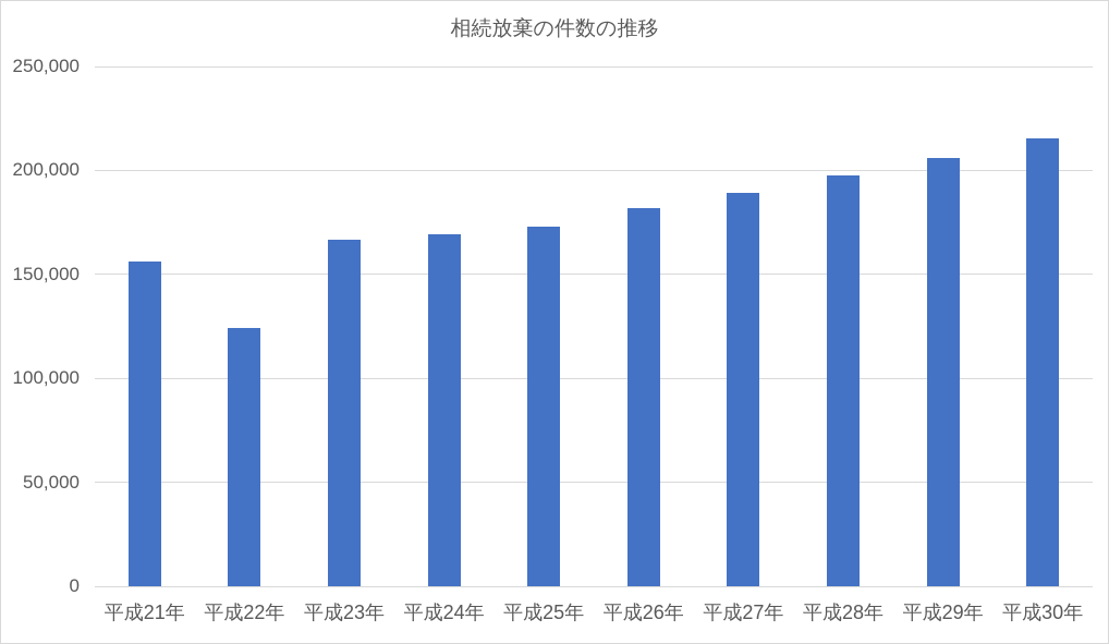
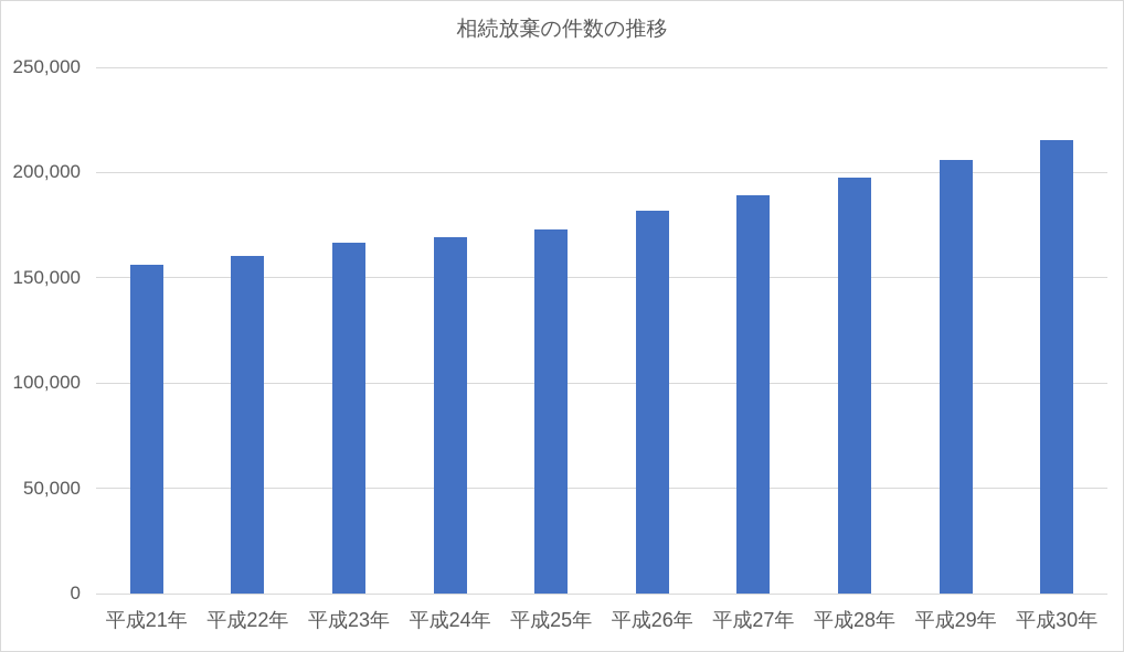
平成22年: 124000 -> 160000
